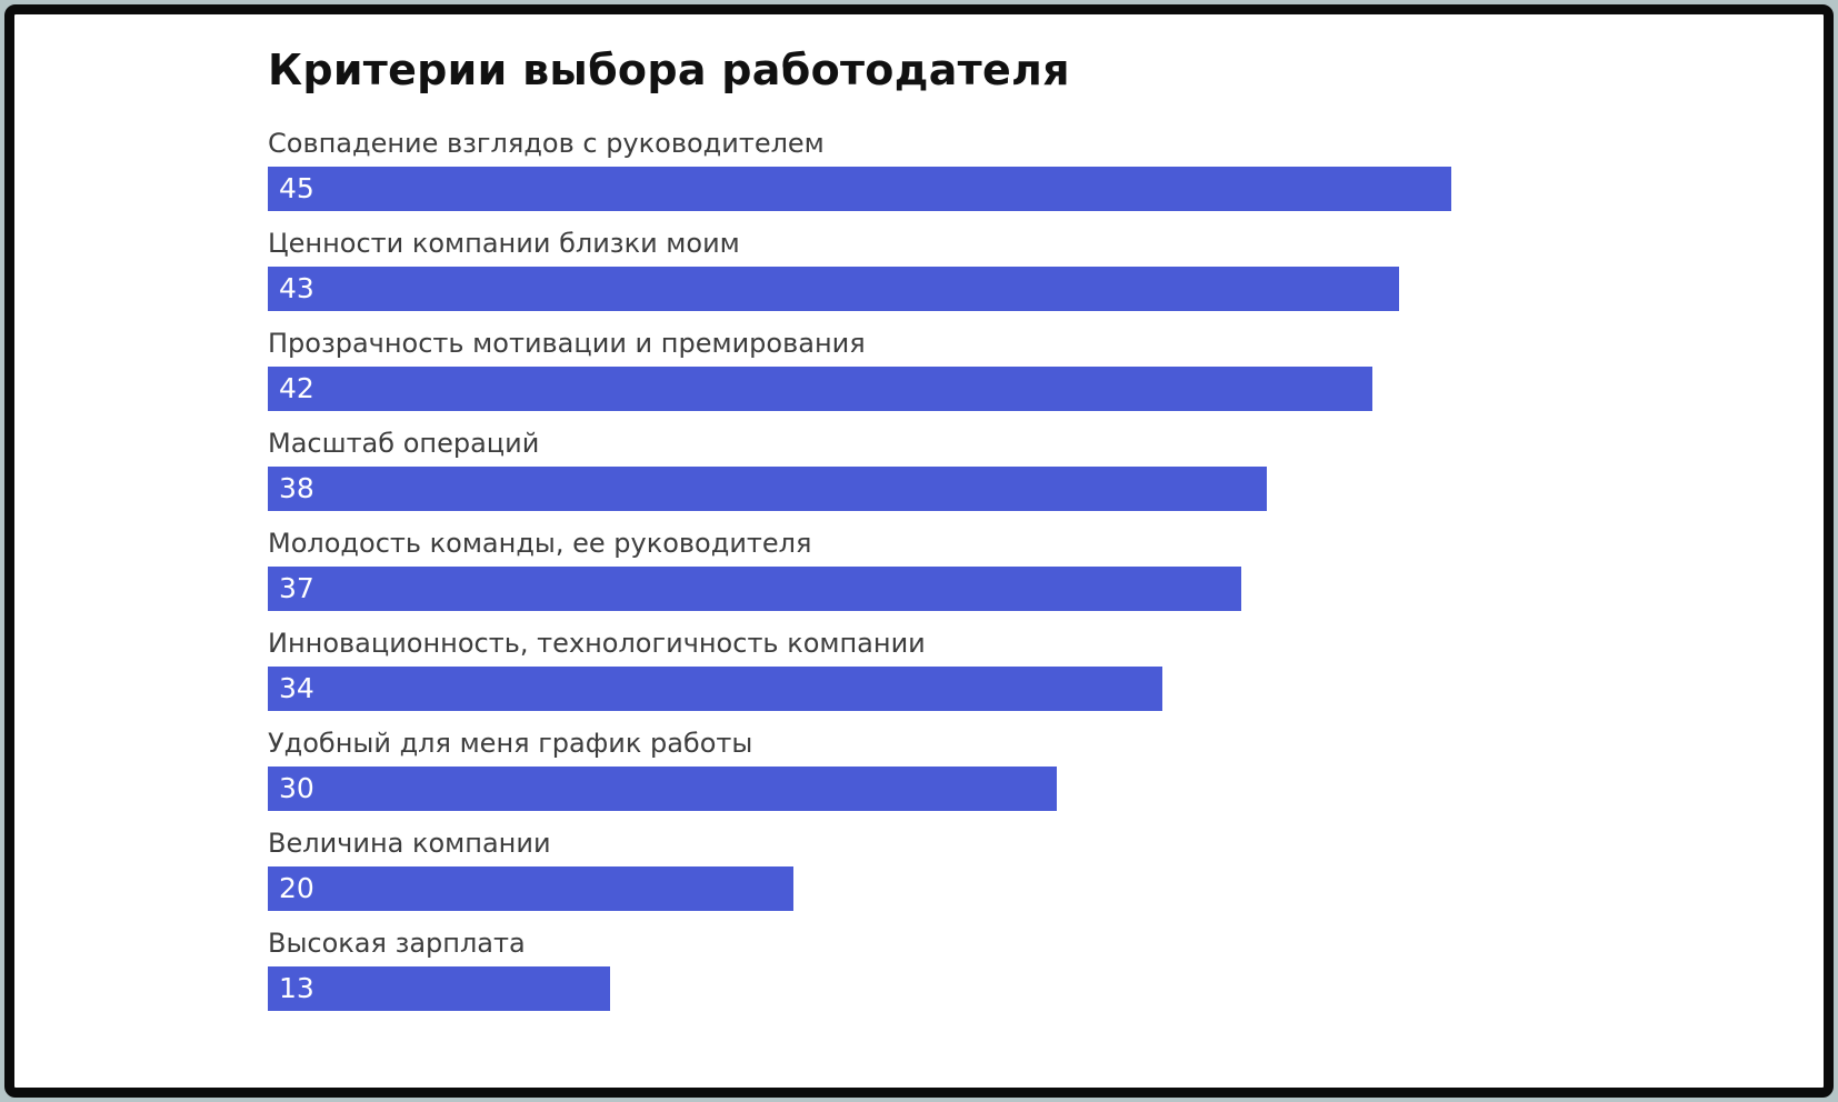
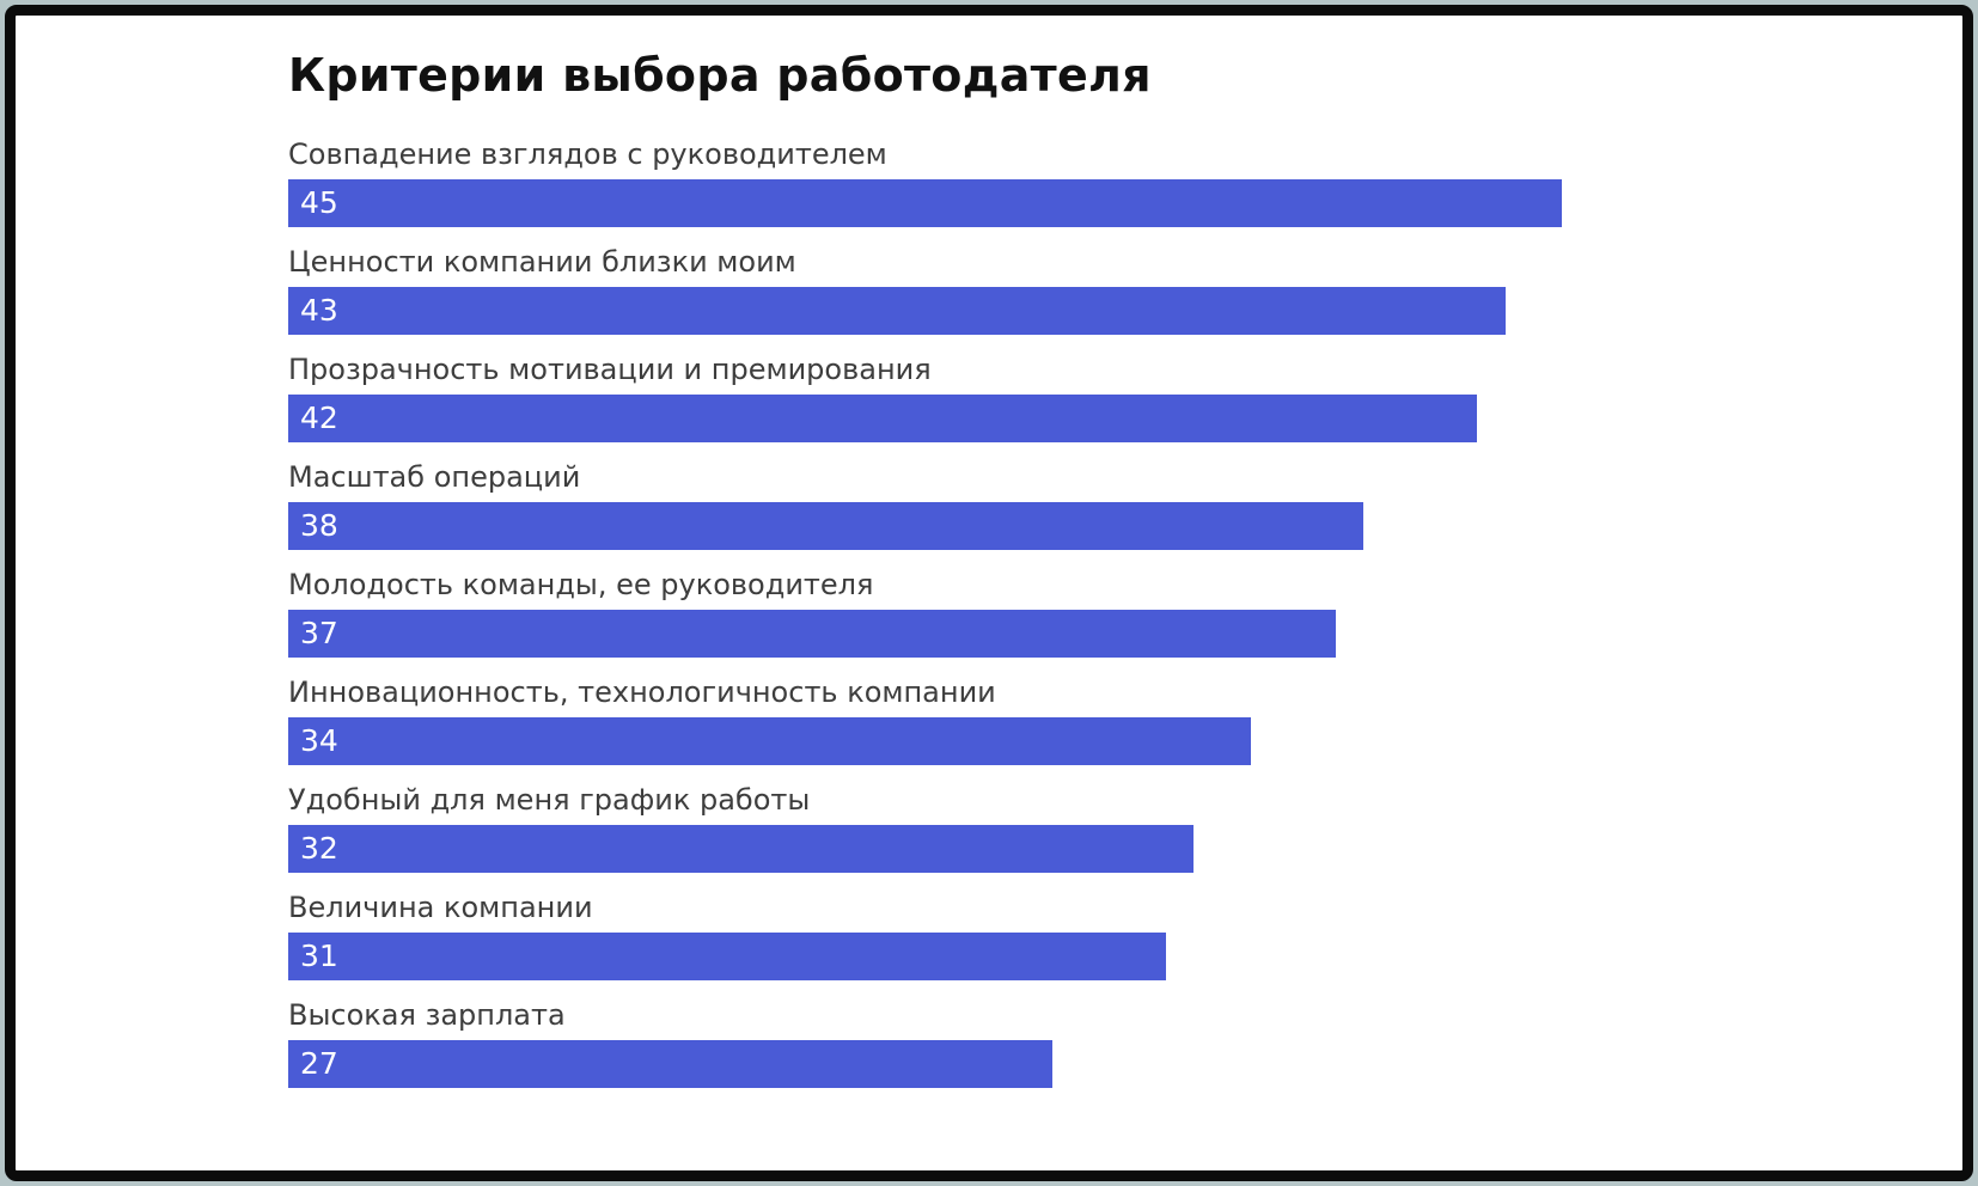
Удобный для меня график работы: 30 -> 32
Величина компании: 20 -> 31
Высокая зарплата: 13 -> 27
